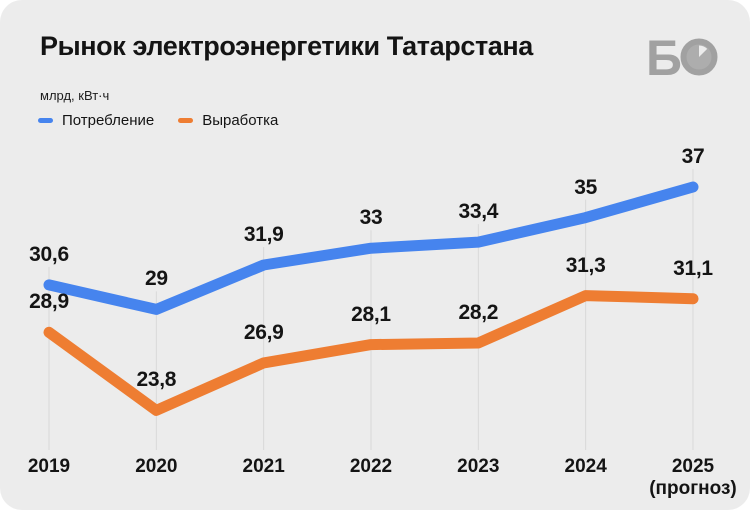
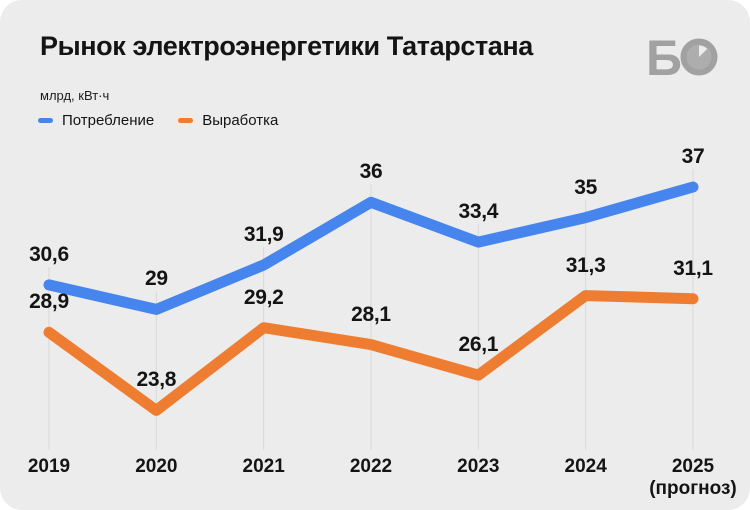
Выработка/2021: 26,9 -> 29,2
Потребление/2022: 33 -> 36
Выработка/2023: 28,2 -> 26,1
